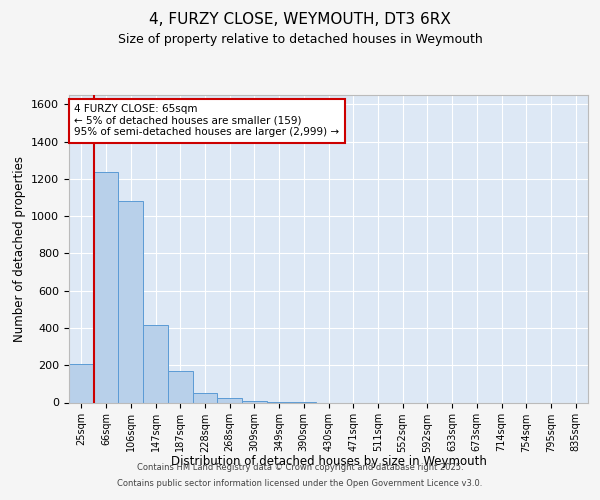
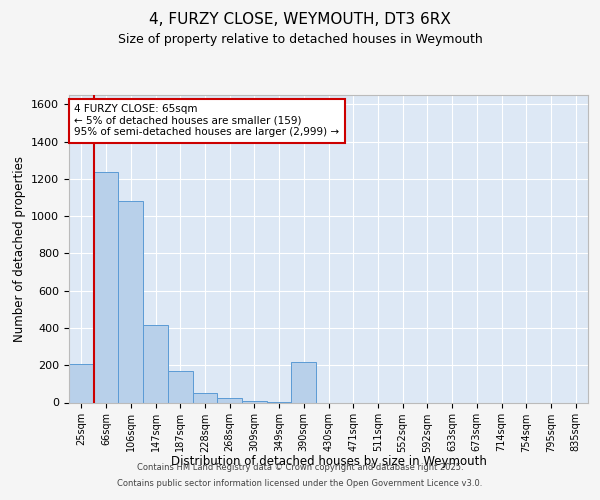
390sqm: 0 -> 220
